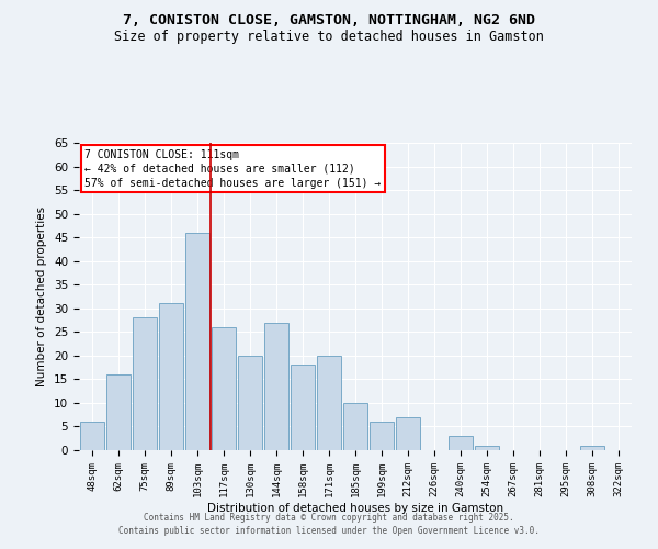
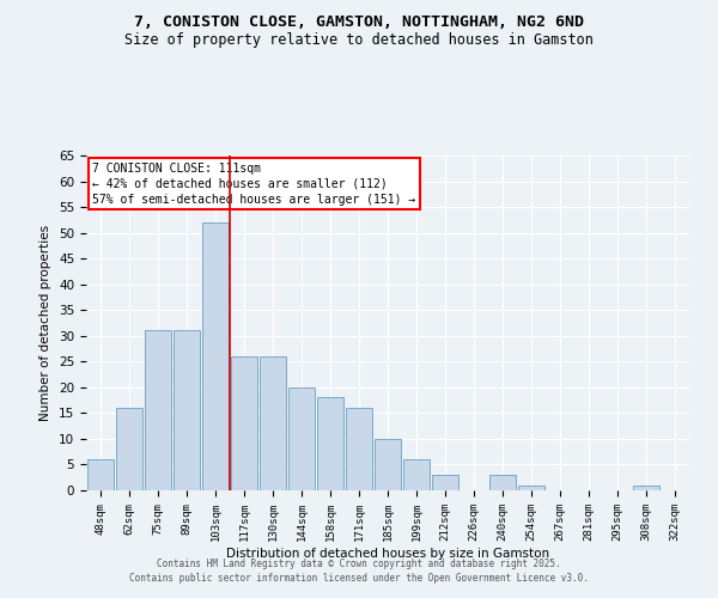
75sqm: 28 -> 31
103sqm: 46 -> 52
130sqm: 20 -> 26
144sqm: 27 -> 20
171sqm: 20 -> 16
212sqm: 7 -> 3
